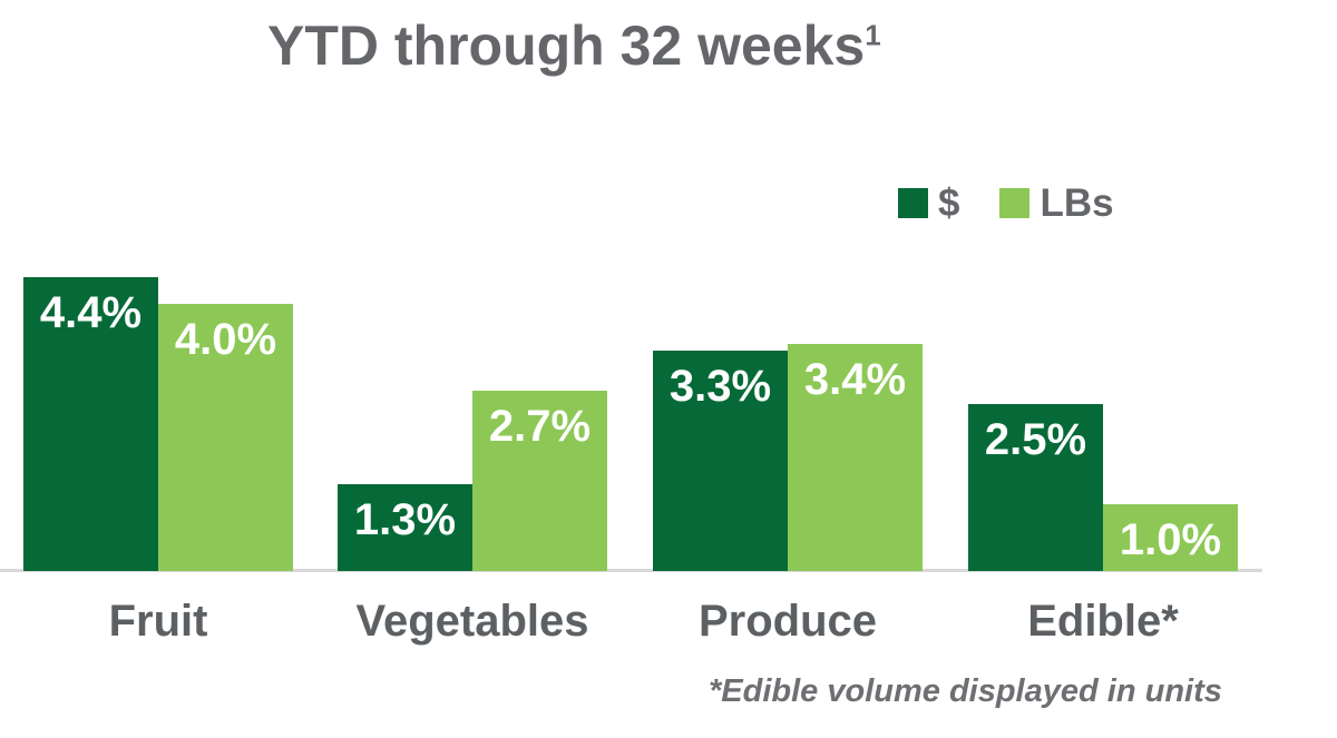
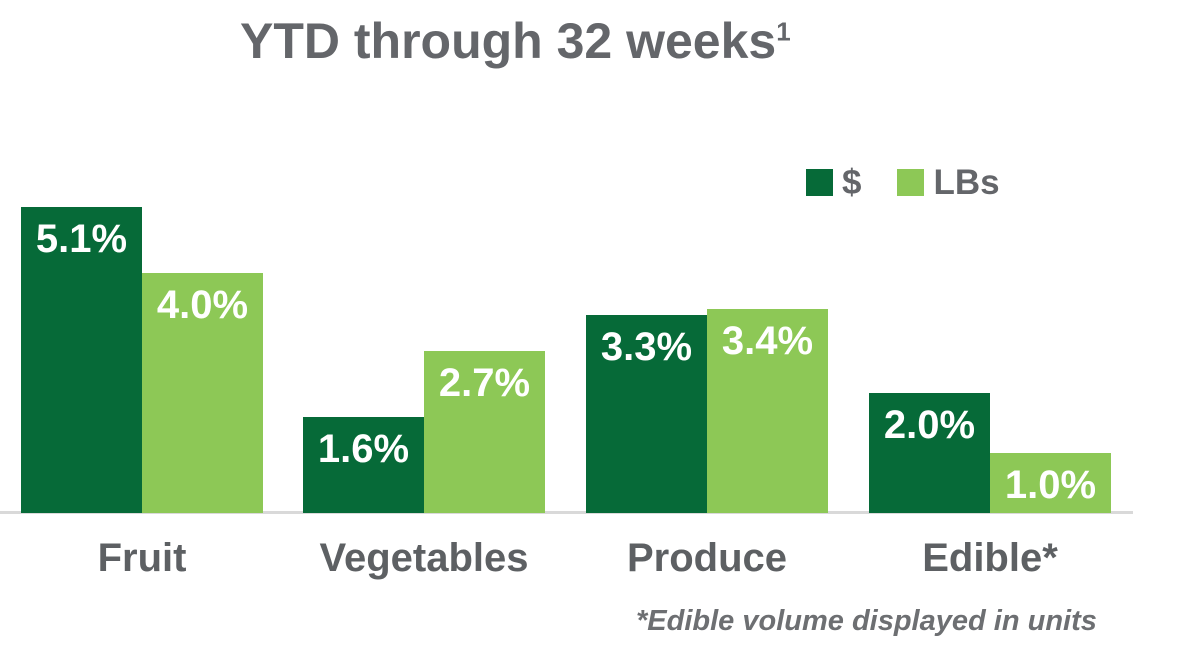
$/Fruit: 4.4% -> 5.1%
$/Vegetables: 1.3% -> 1.6%
$/Edible*: 2.5% -> 2.0%
